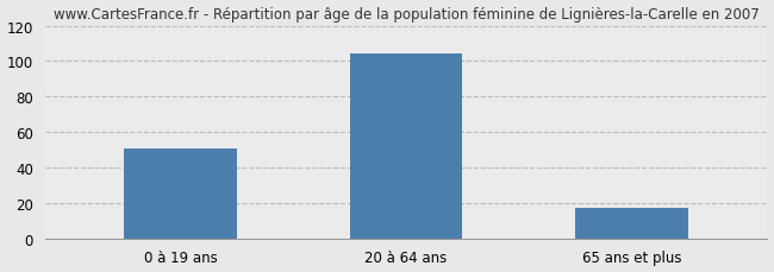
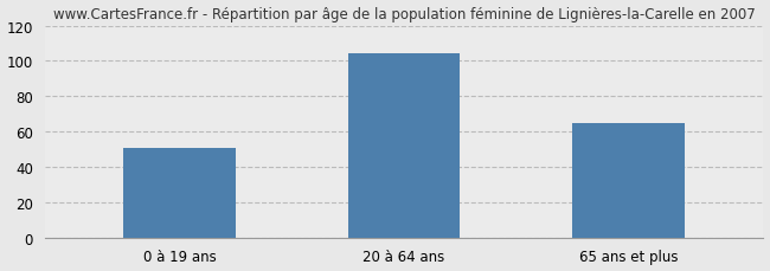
65 ans et plus: 17 -> 65
